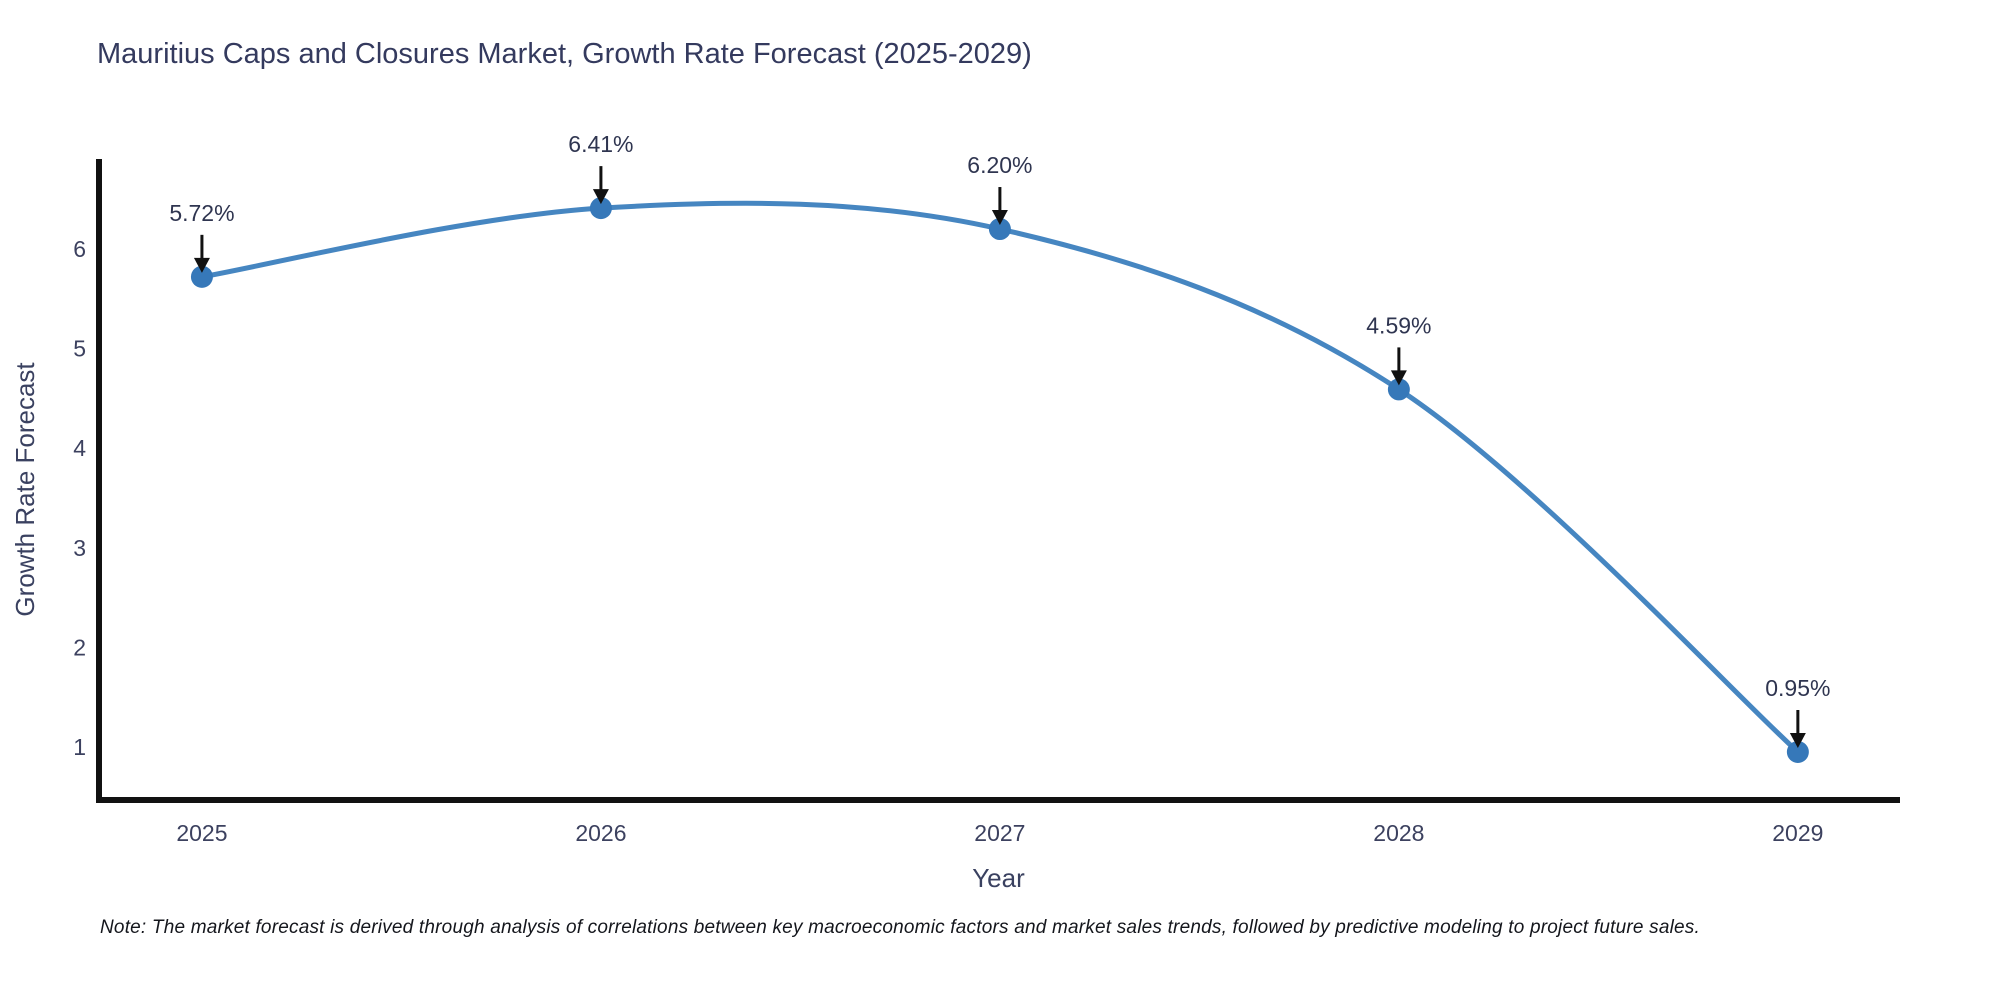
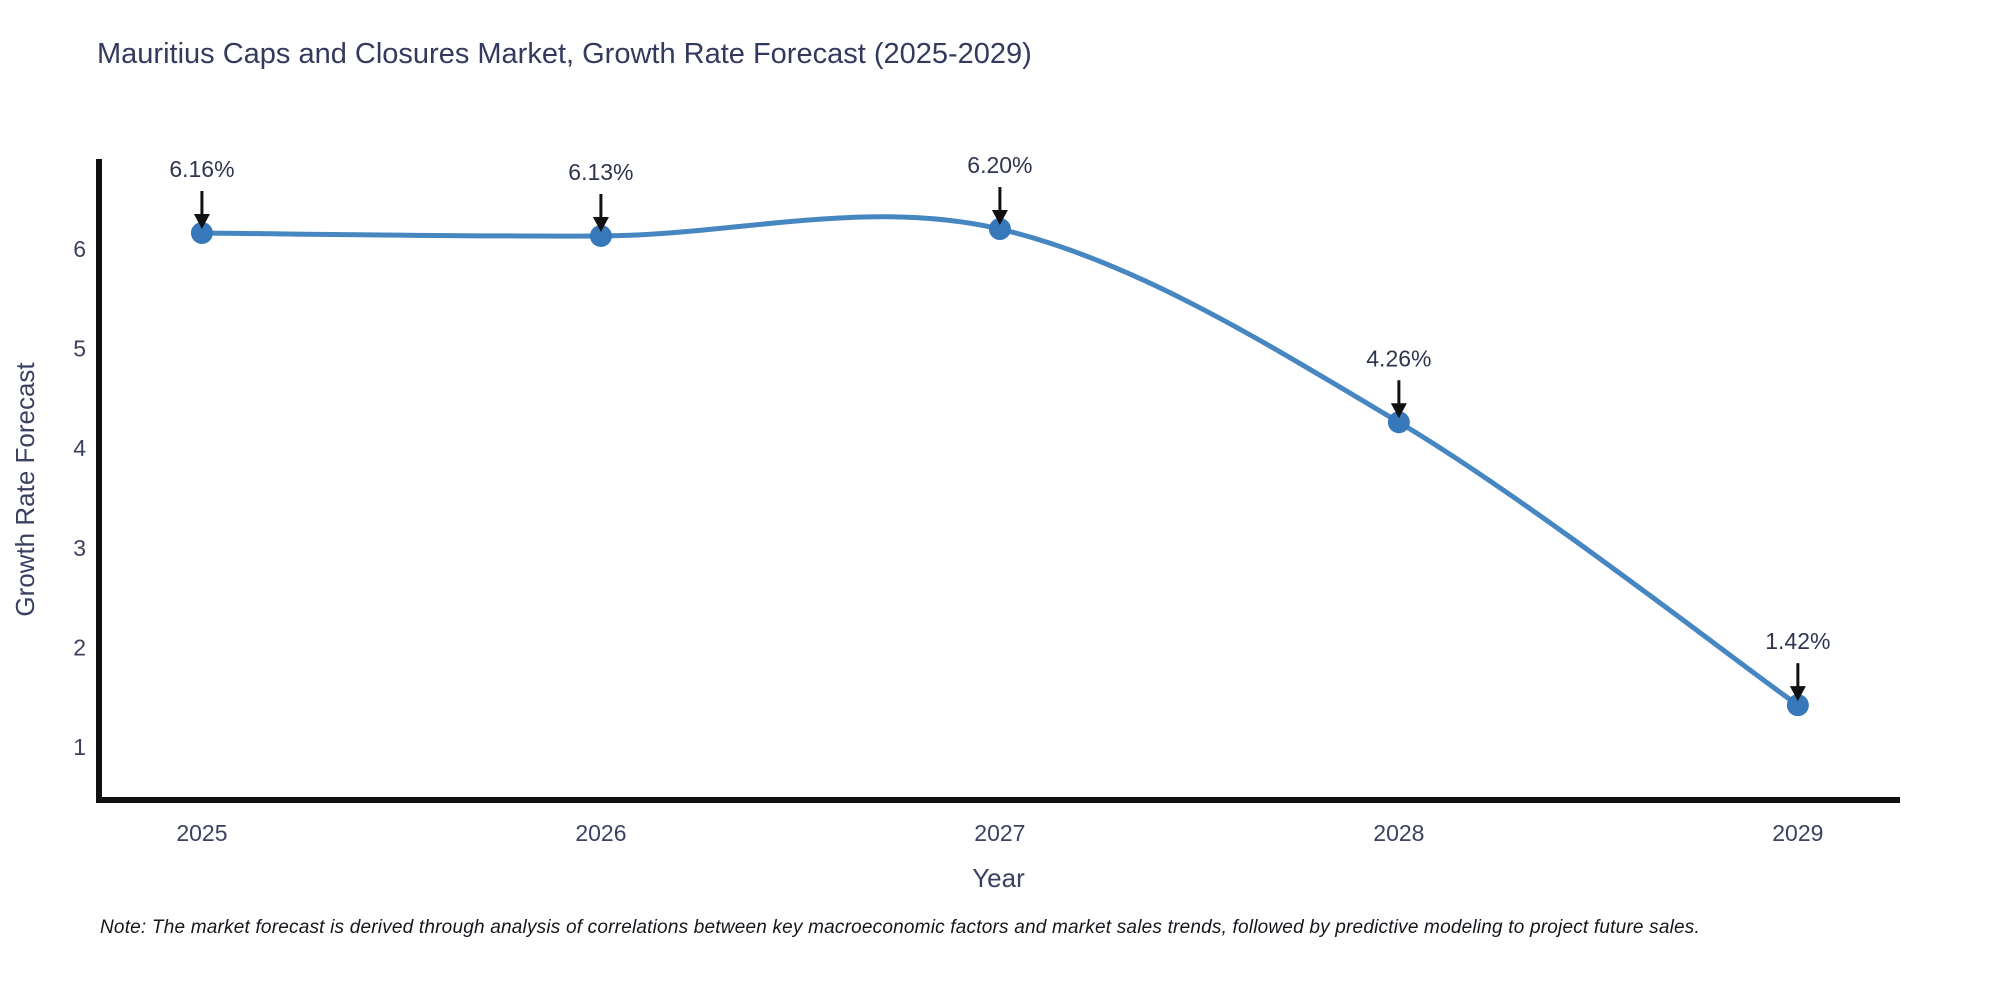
2025: 5.72% -> 6.16%
2026: 6.41% -> 6.13%
2028: 4.59% -> 4.26%
2029: 0.95% -> 1.42%
